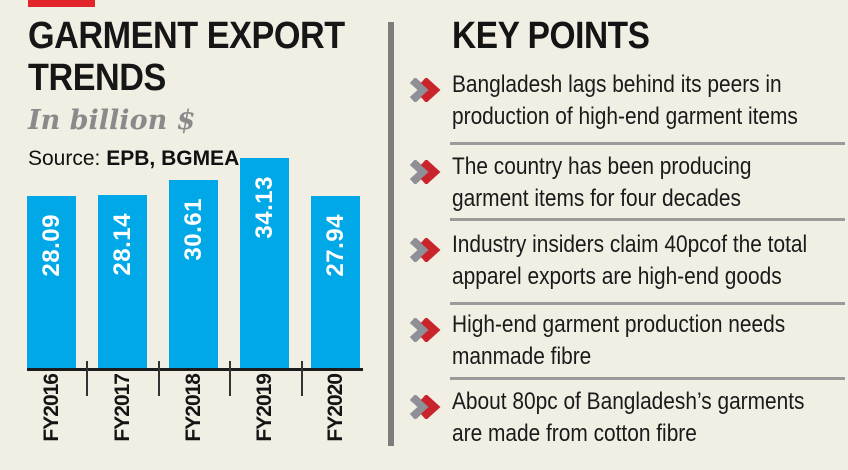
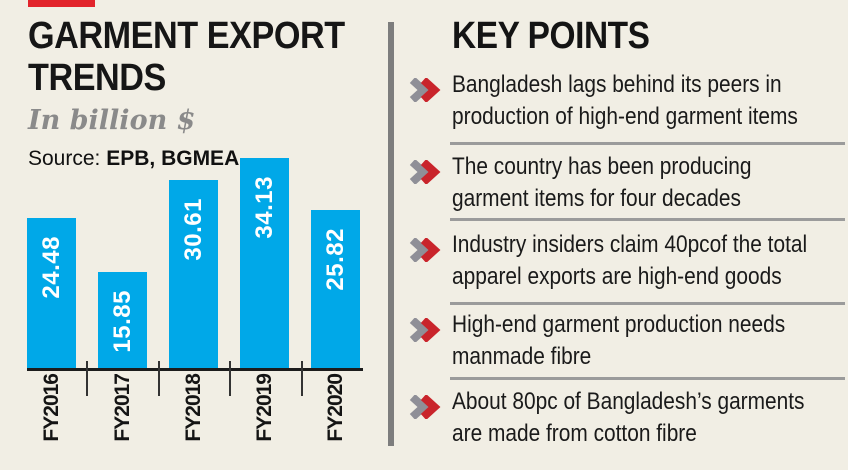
FY2016: 28.09 -> 24.48
FY2017: 28.14 -> 15.85
FY2020: 27.94 -> 25.82
